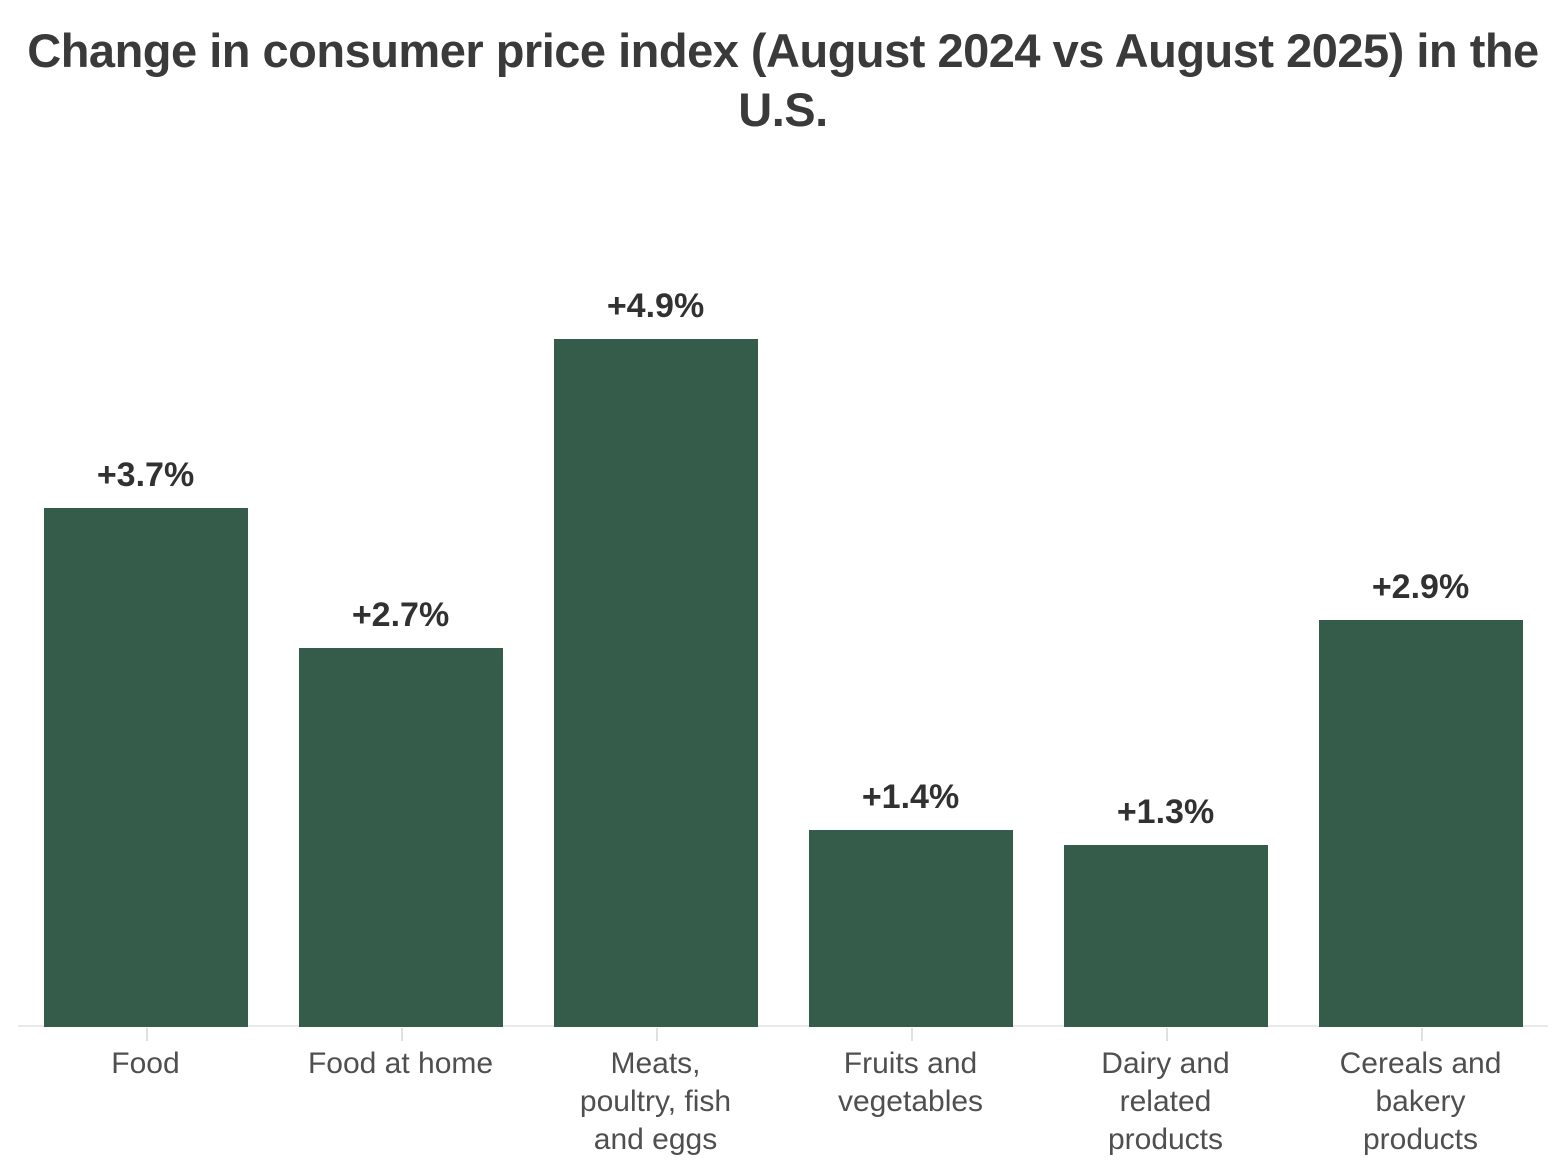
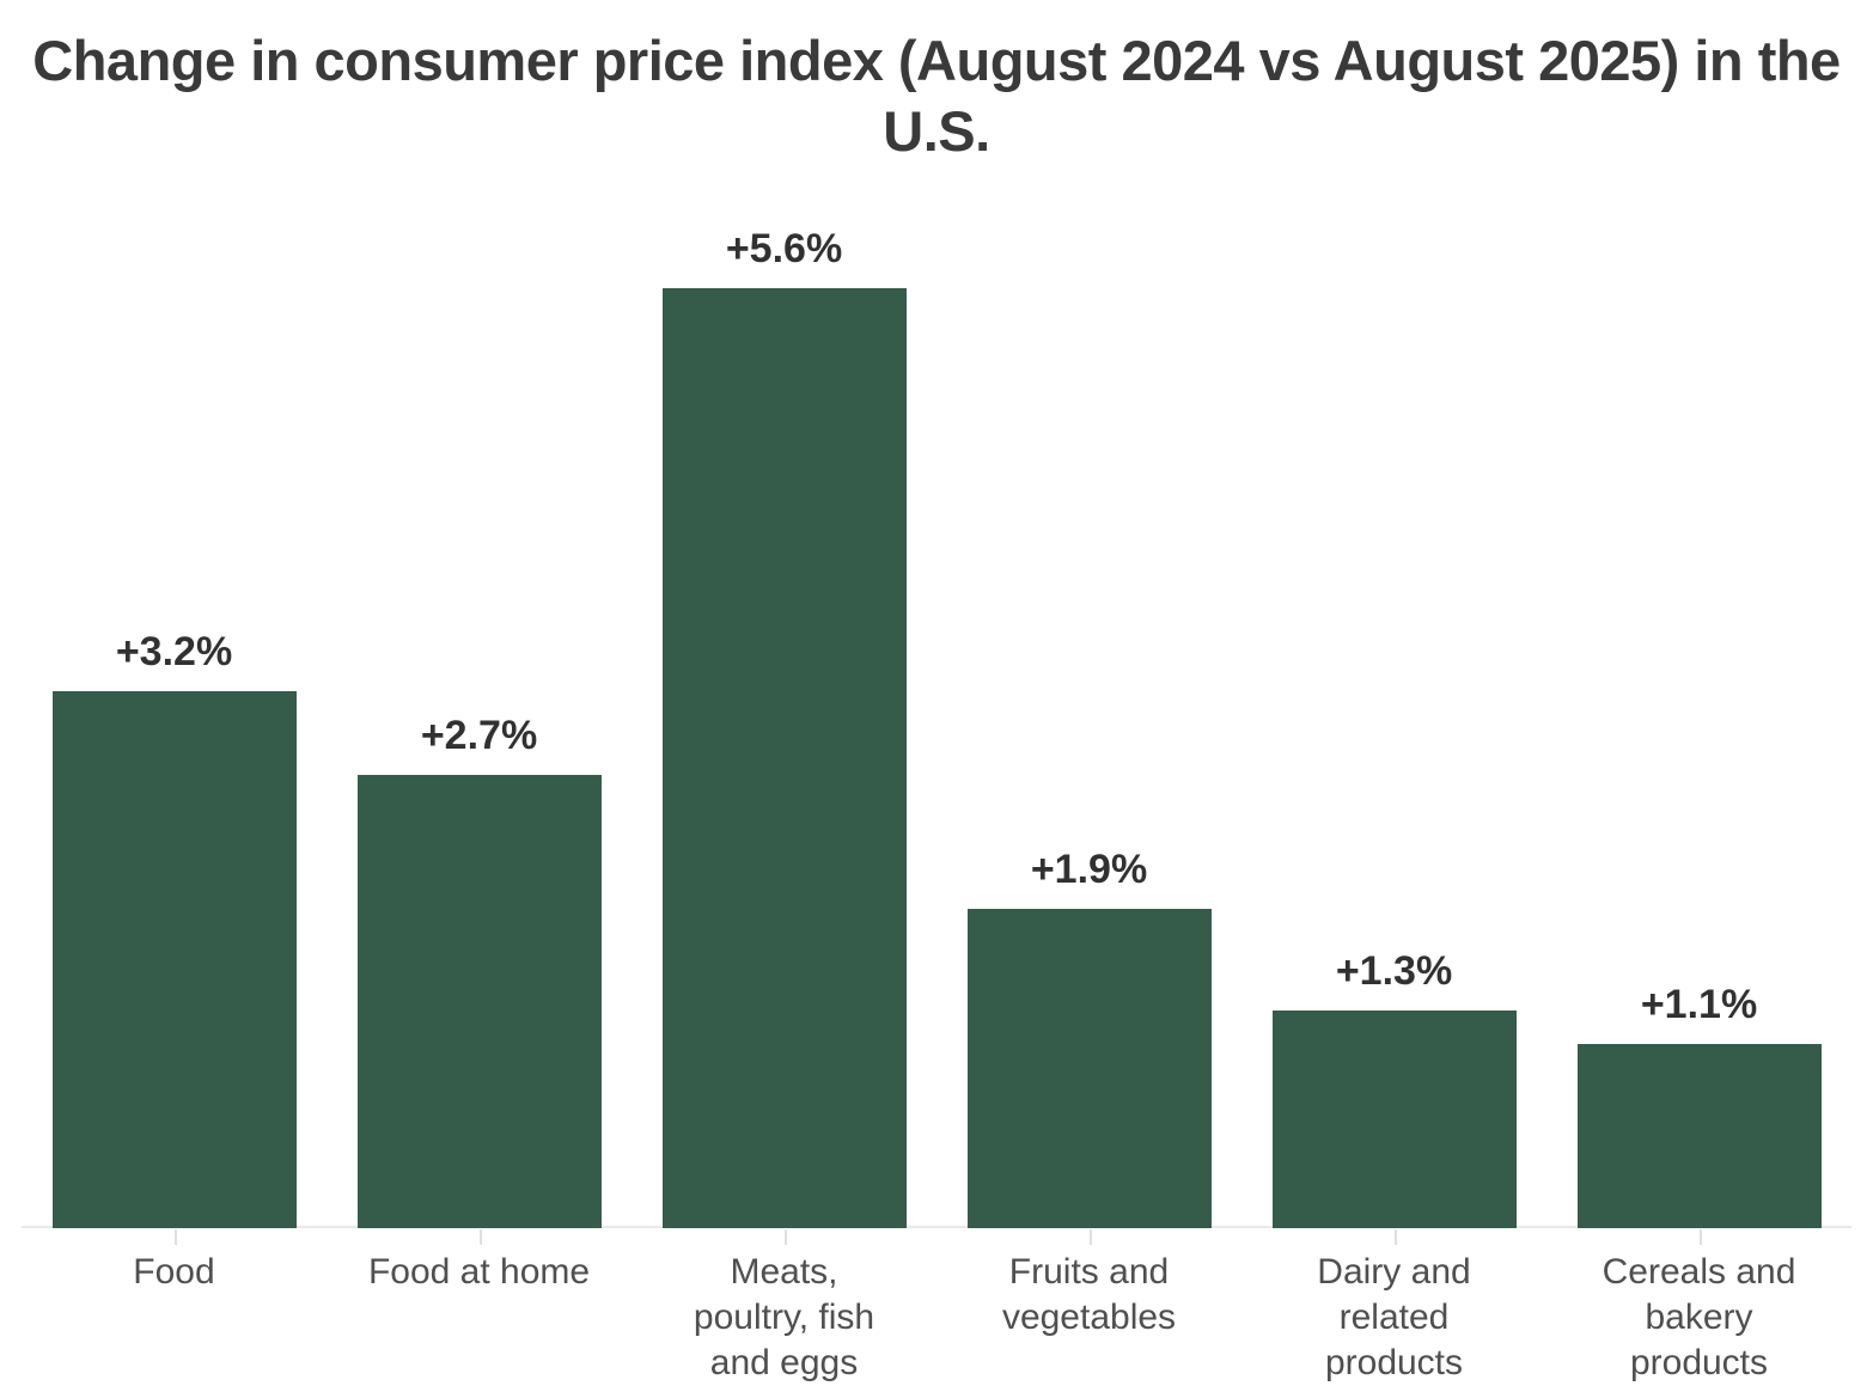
Food: +3.7% -> +3.2%
Meats, poultry, fish and eggs: +4.9% -> +5.6%
Fruits and vegetables: +1.4% -> +1.9%
Cereals and bakery products: +2.9% -> +1.1%
